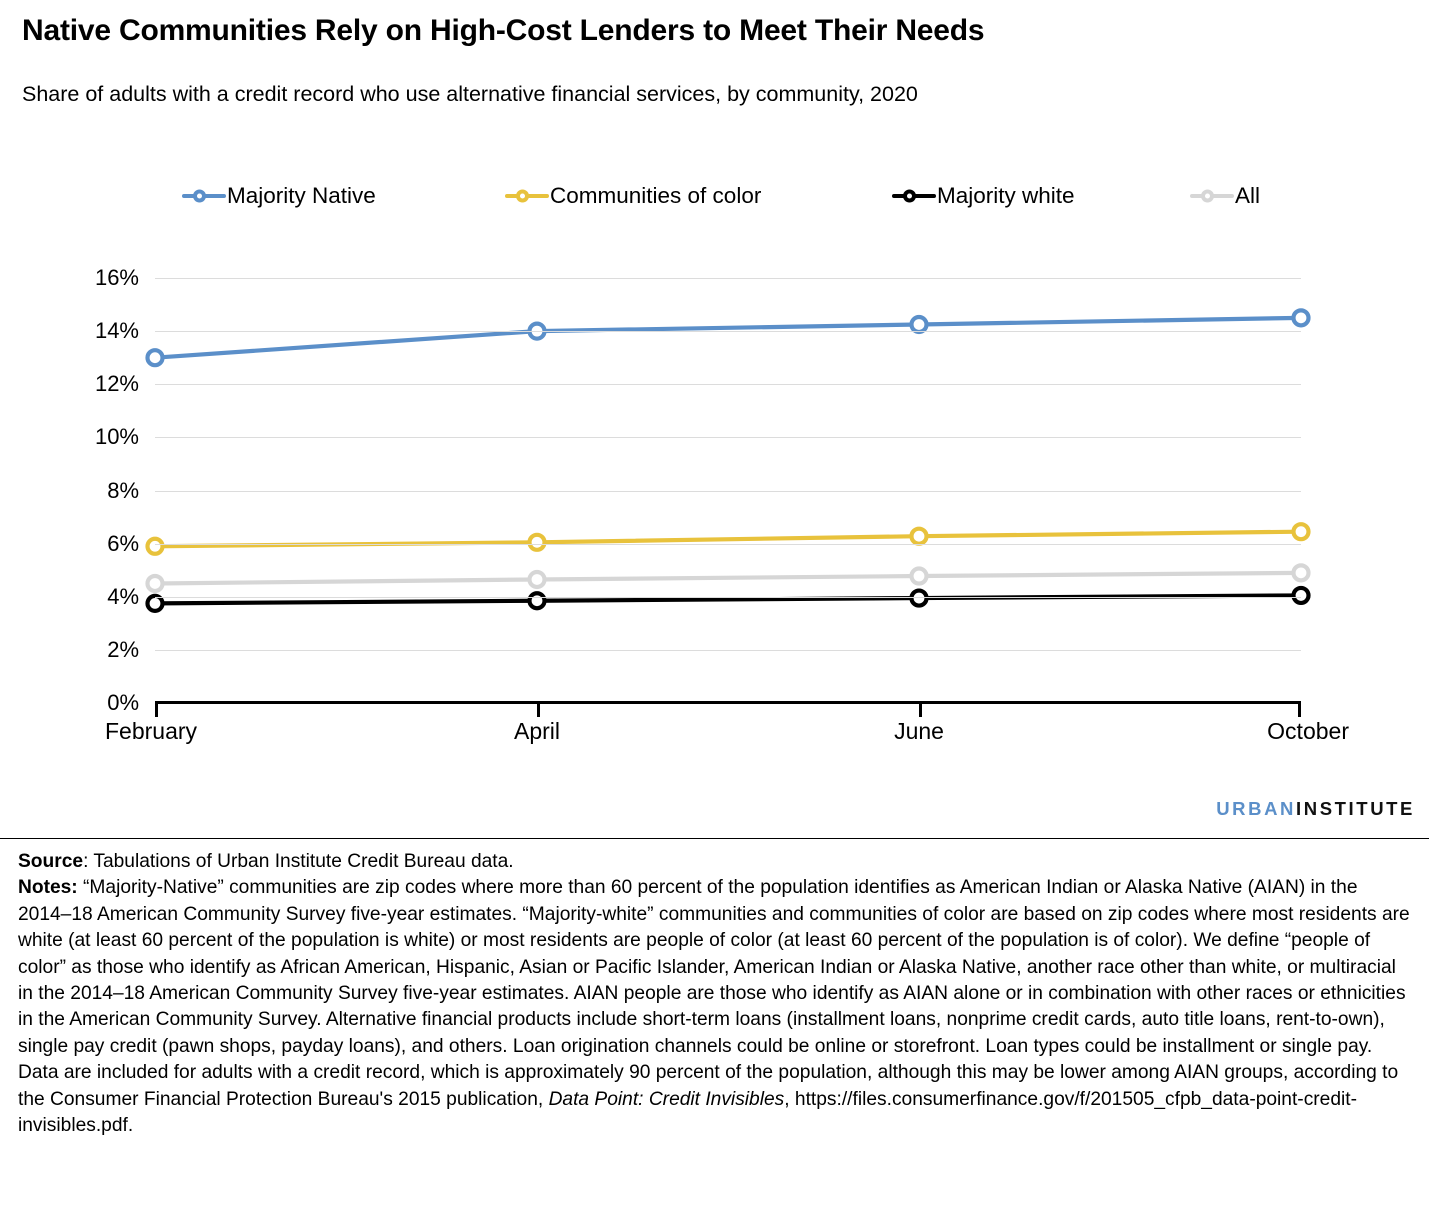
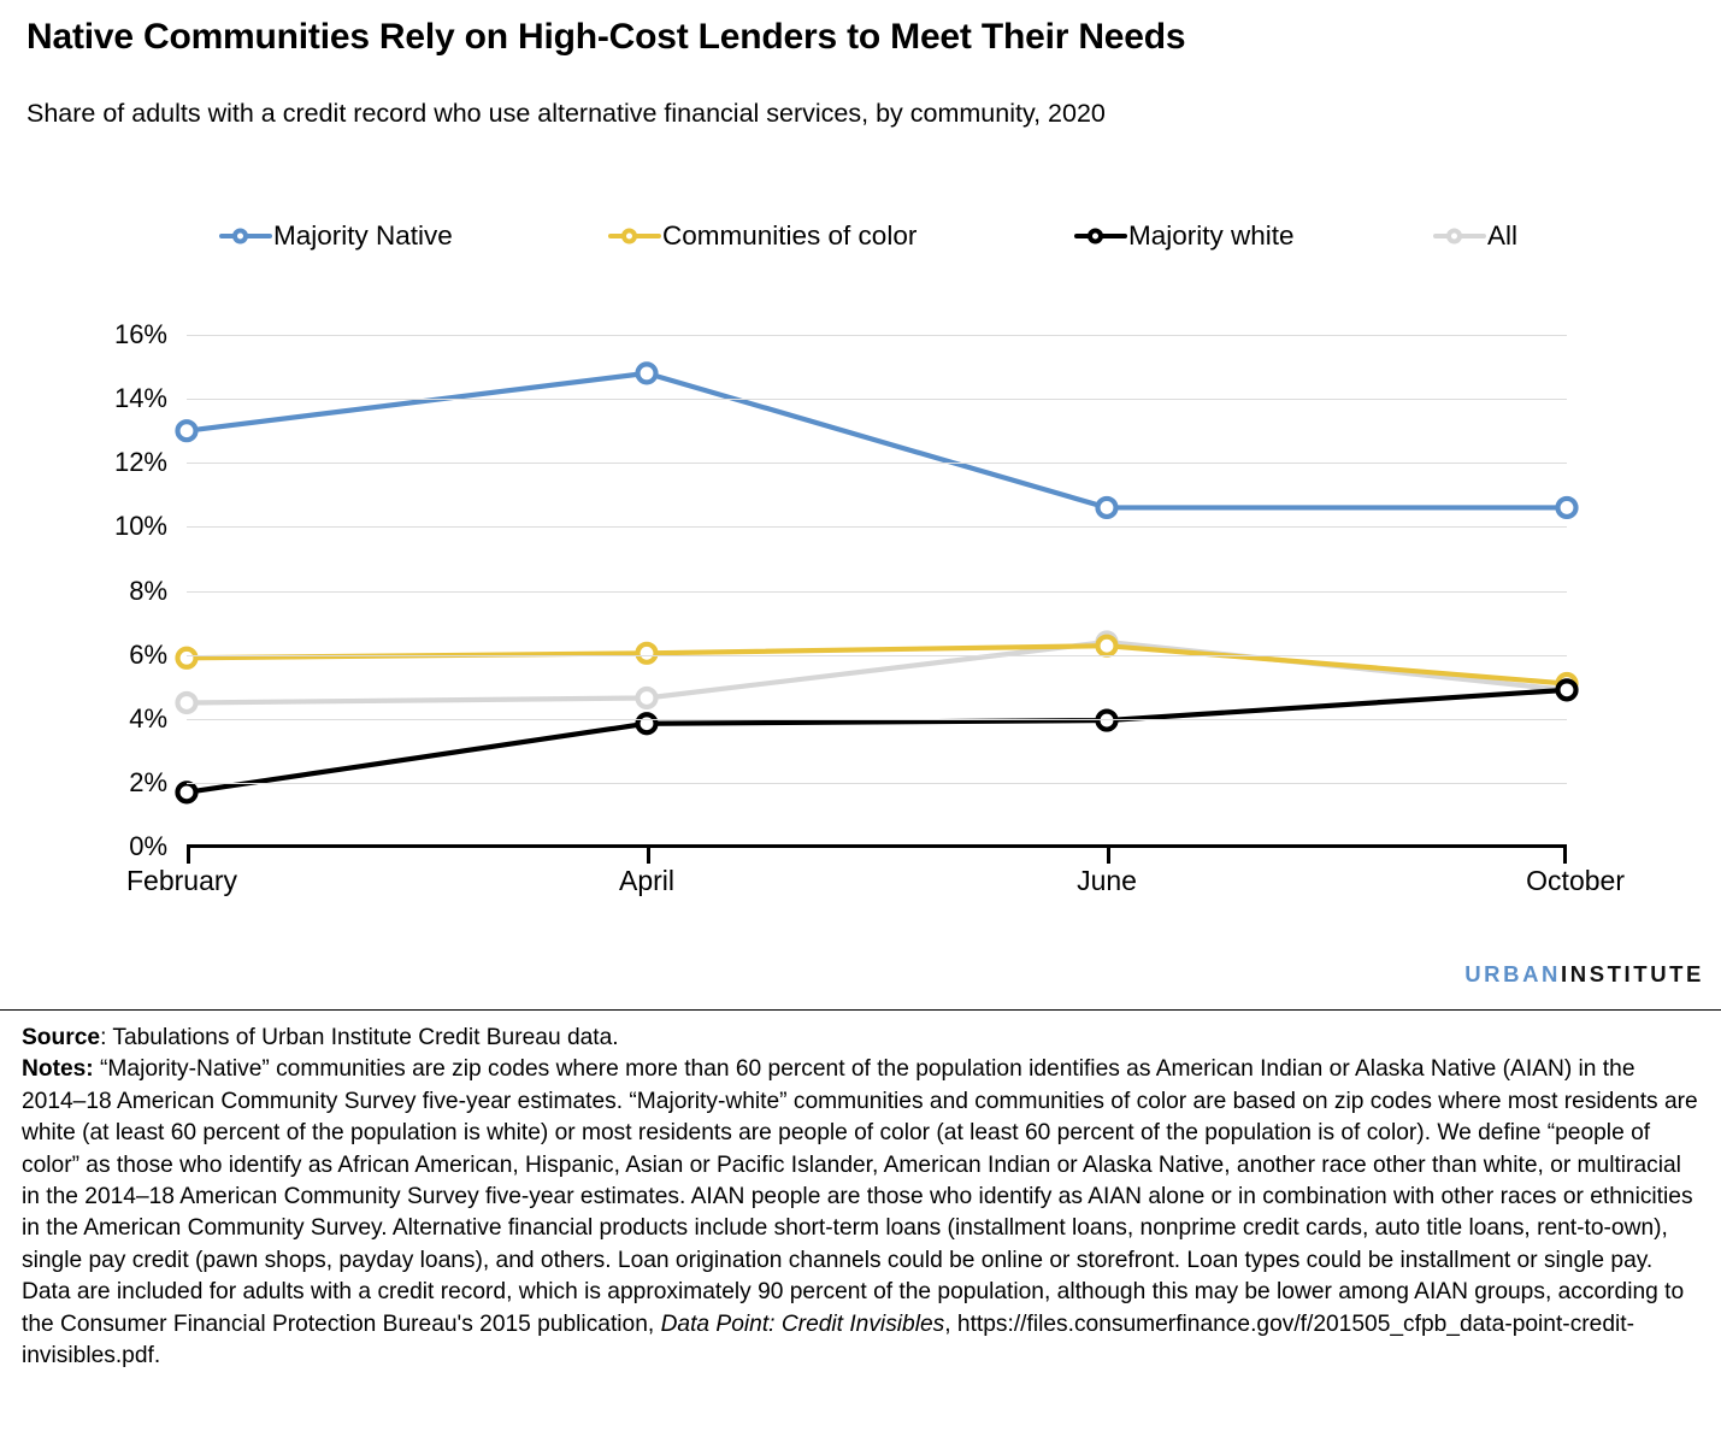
Majority white/February: 3.8% -> 1.7%
Majority Native/April: 14.0% -> 14.8%
Majority Native/June: 14.2% -> 10.6%
All/June: 4.8% -> 6.4%
Majority Native/October: 14.5% -> 10.6%
Communities of color/October: 6.5% -> 5.1%
Majority white/October: 4.0% -> 4.9%
